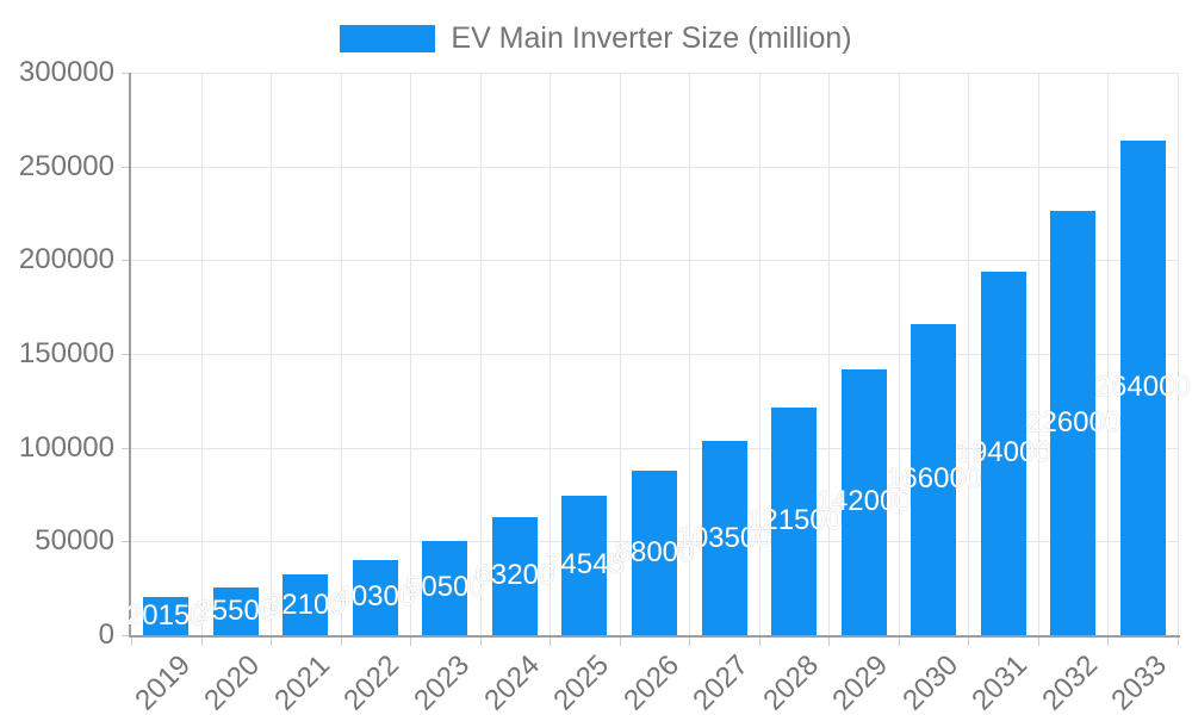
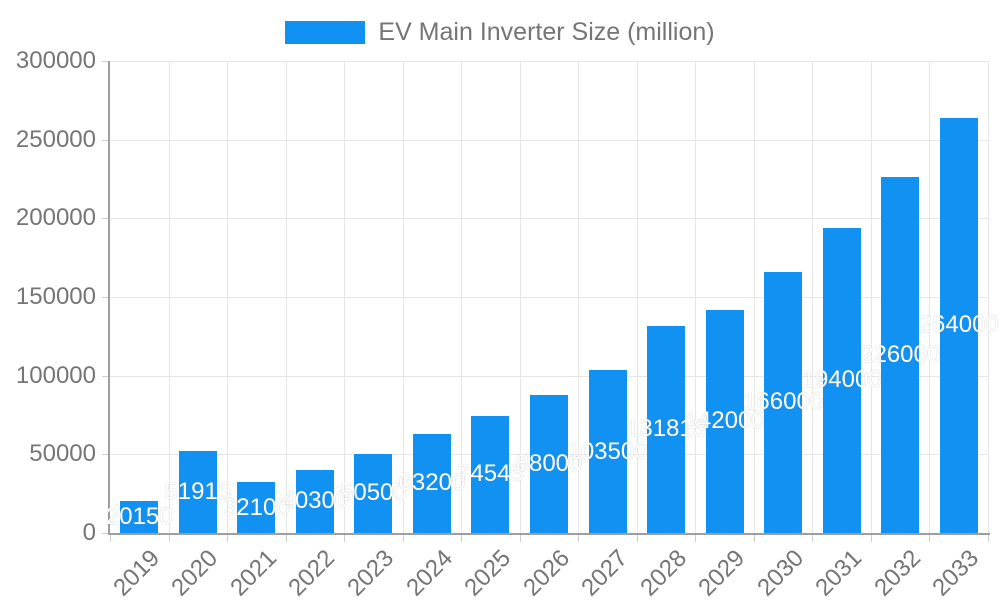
2020: 25500 -> 51915
2028: 121500 -> 131813
